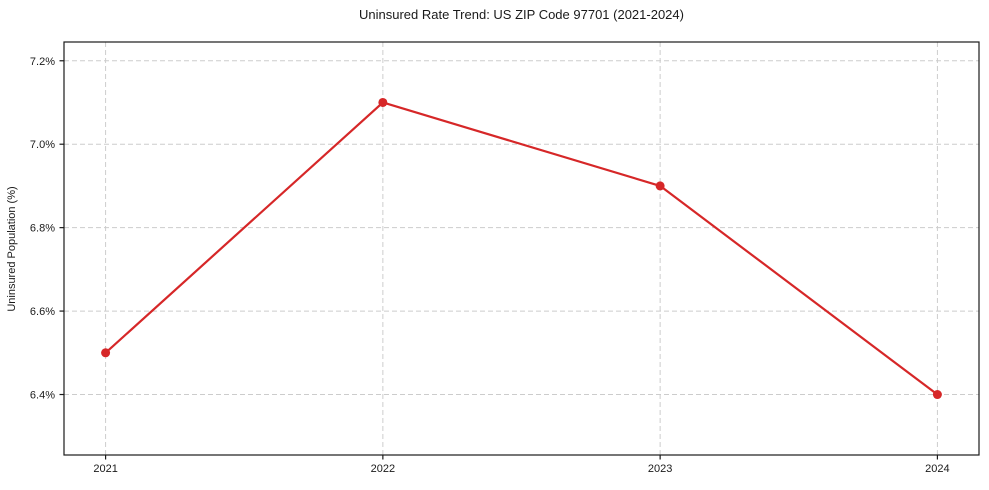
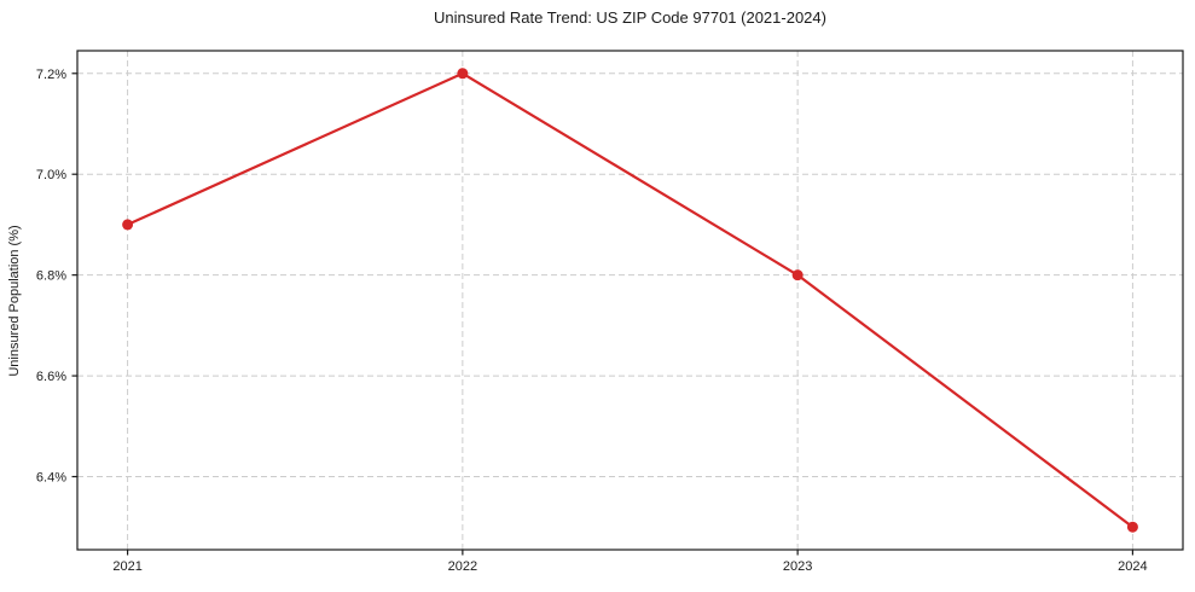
2021: 6.5% -> 6.9%
2022: 7.1% -> 7.2%
2023: 6.9% -> 6.8%
2024: 6.4% -> 6.3%
